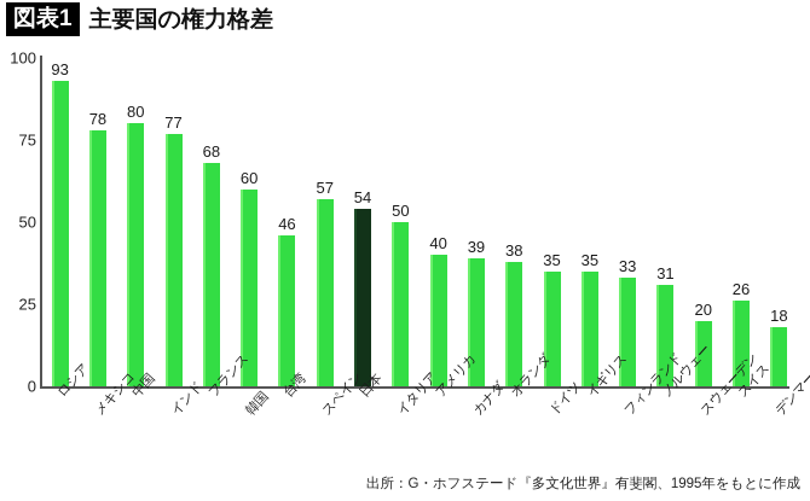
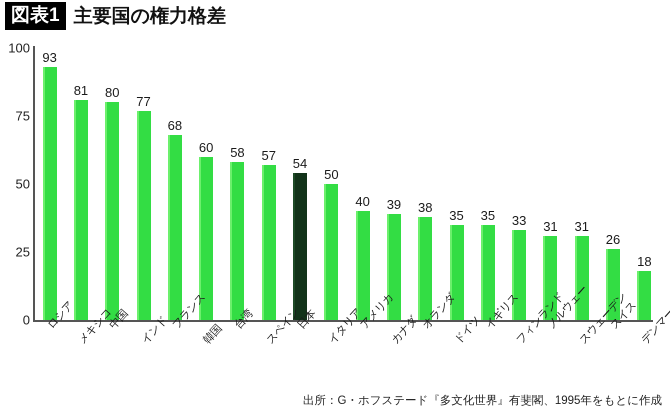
メキシコ: 78 -> 81
台湾: 46 -> 58
スウェーデン: 20 -> 31
